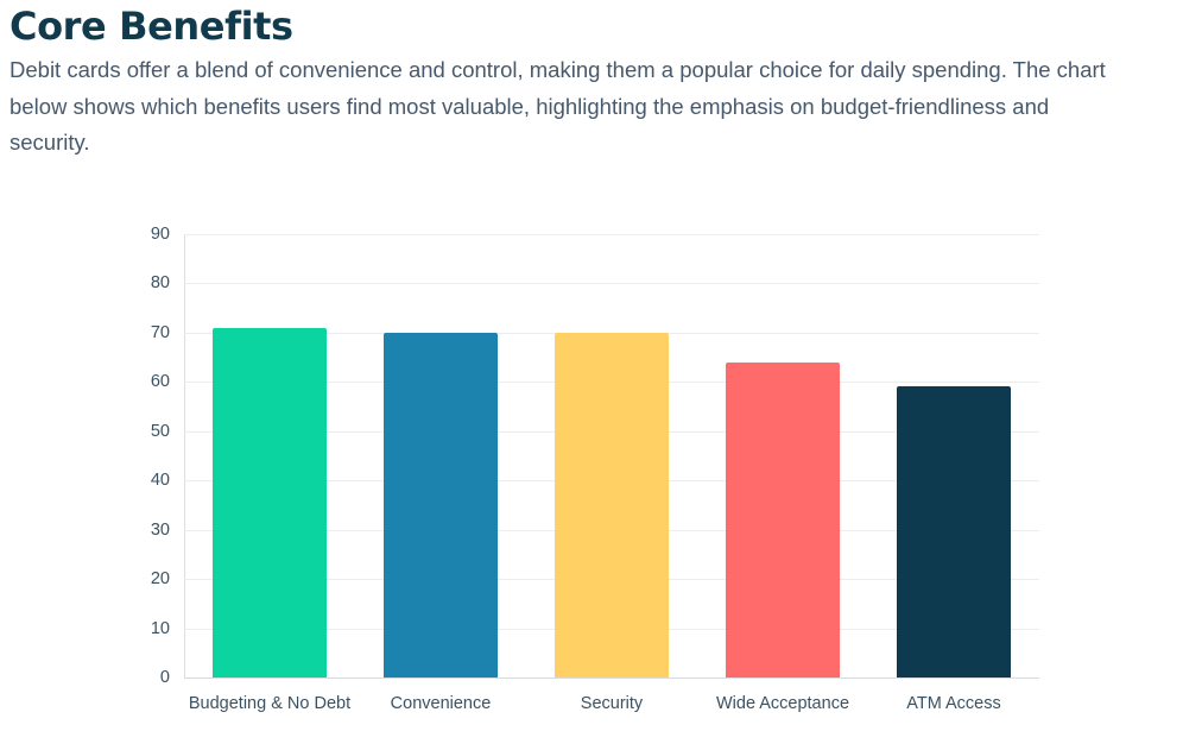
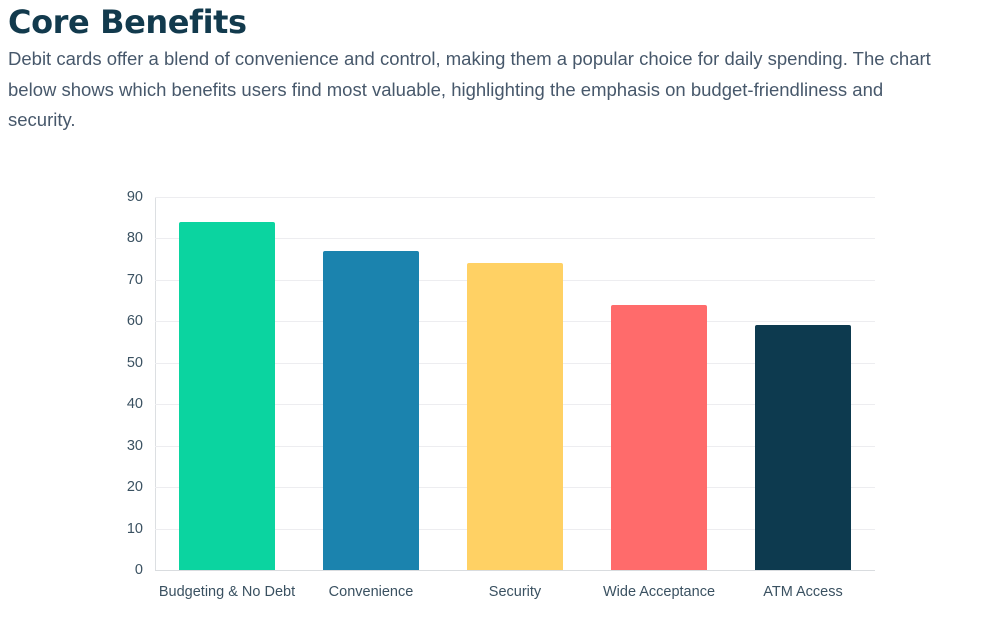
Budgeting & No Debt: 71 -> 84
Convenience: 70 -> 77
Security: 70 -> 74
